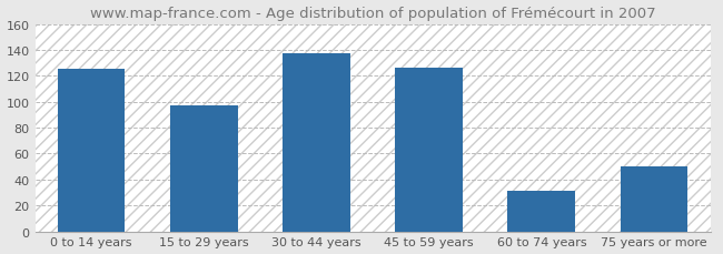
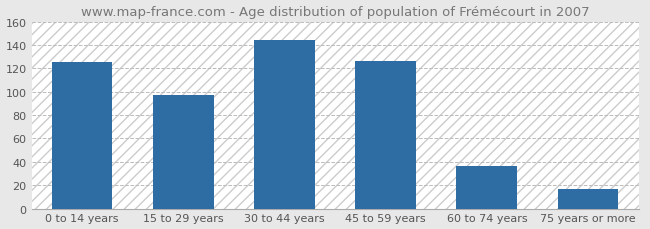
30 to 44 years: 137 -> 144
60 to 74 years: 31 -> 36
75 years or more: 50 -> 17
